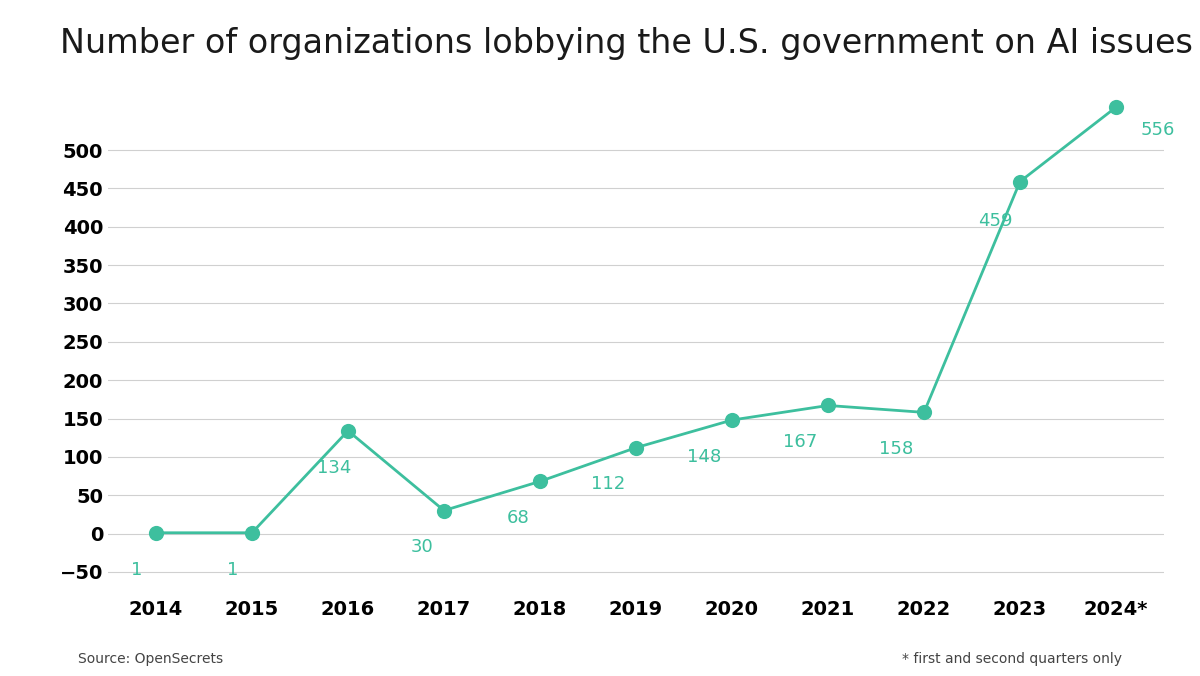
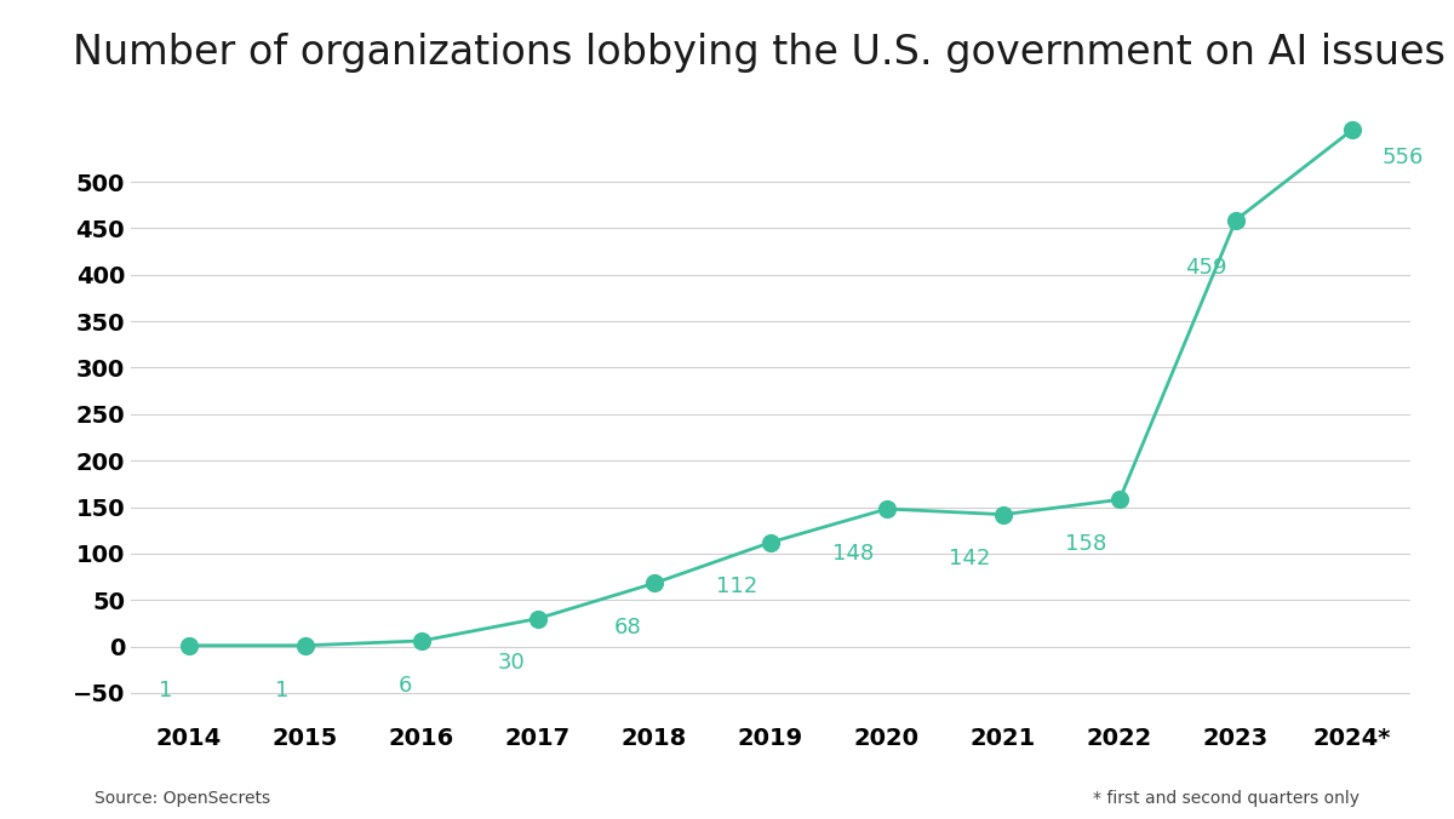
2016: 134 -> 6
2021: 167 -> 142
